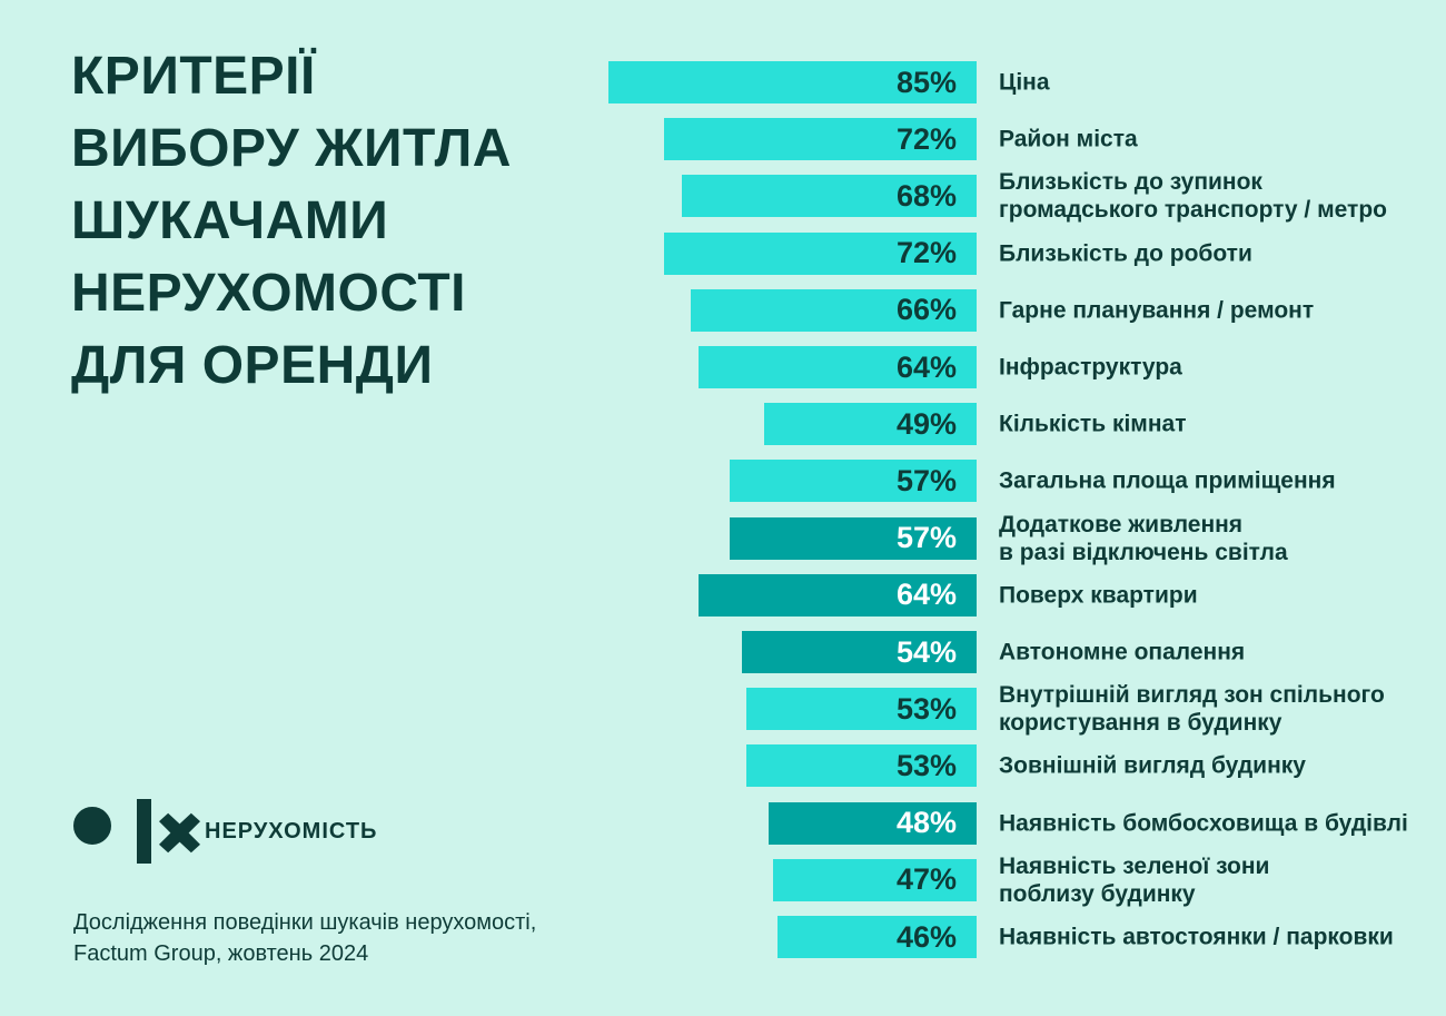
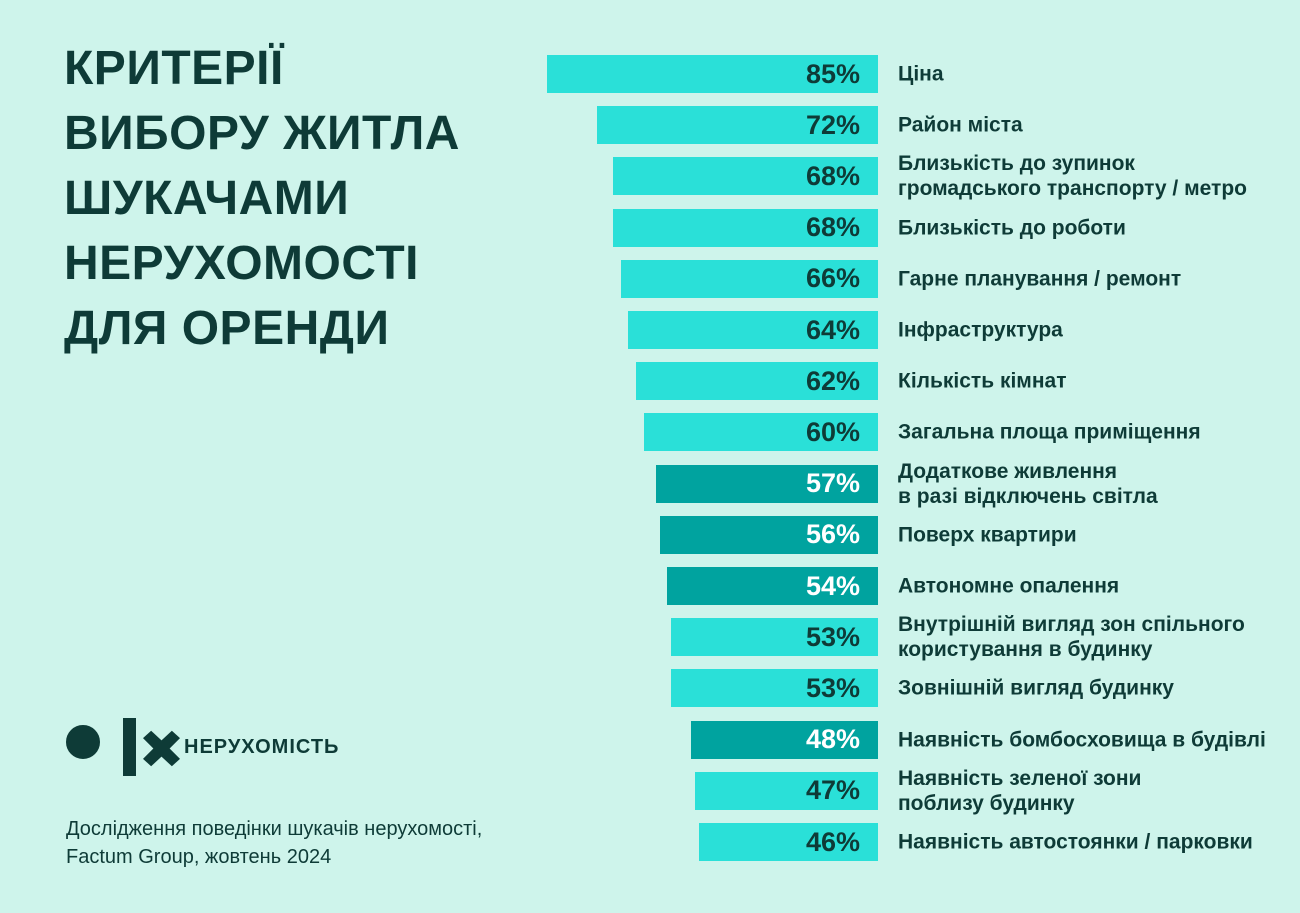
Близькість до роботи: 72% -> 68%
Кількість кімнат: 49% -> 62%
Загальна площа приміщення: 57% -> 60%
Поверх квартири: 64% -> 56%
